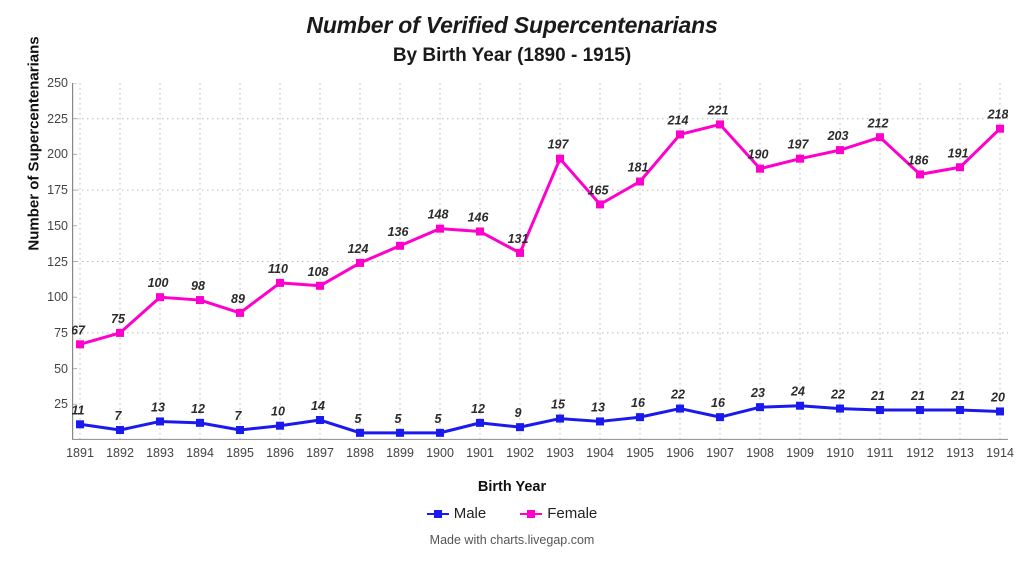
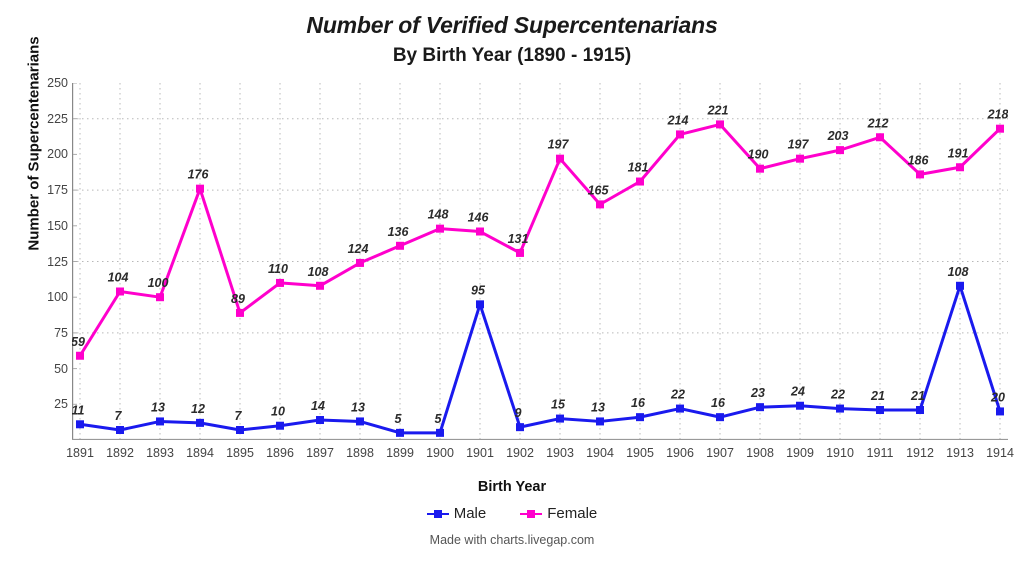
Female/1891: 67 -> 59
Female/1892: 75 -> 104
Female/1894: 98 -> 176
Male/1898: 5 -> 13
Male/1901: 12 -> 95
Male/1913: 21 -> 108
